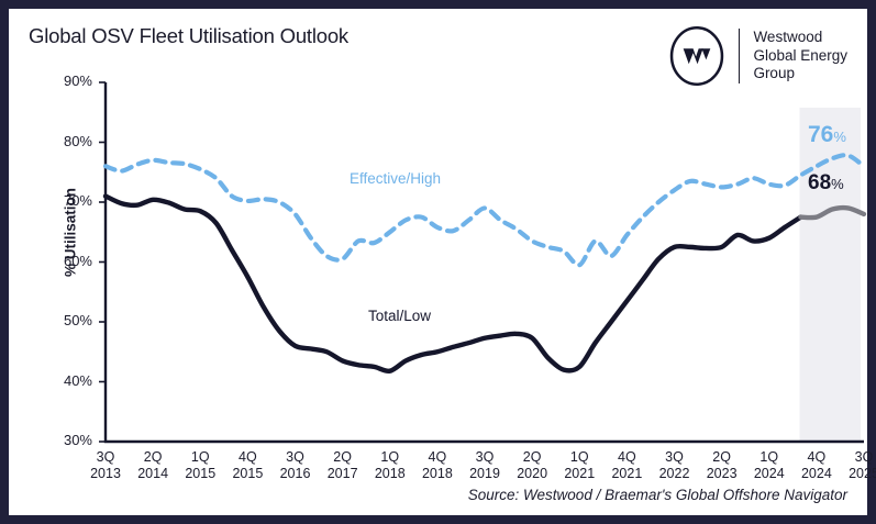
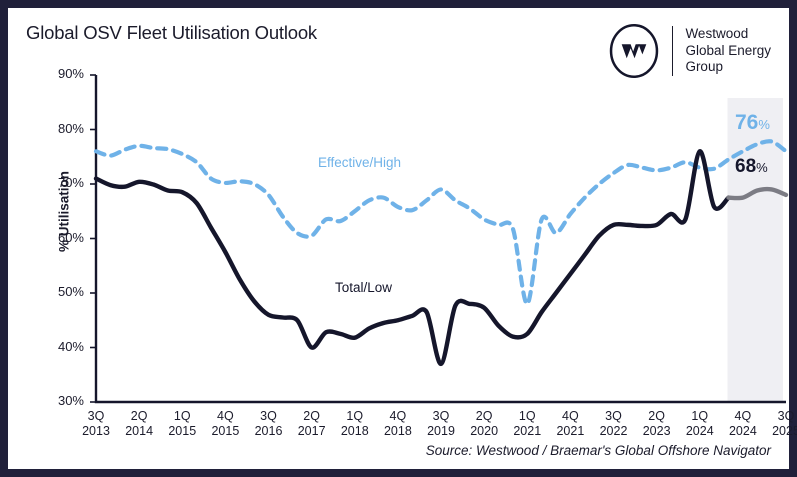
Total/Low/2Q 2017: 44% -> 40%
Total/Low/3Q 2019: 47% -> 37%
Effective/High/1Q 2021: 60% -> 48%
Total/Low/1Q 2024: 64% -> 76%
